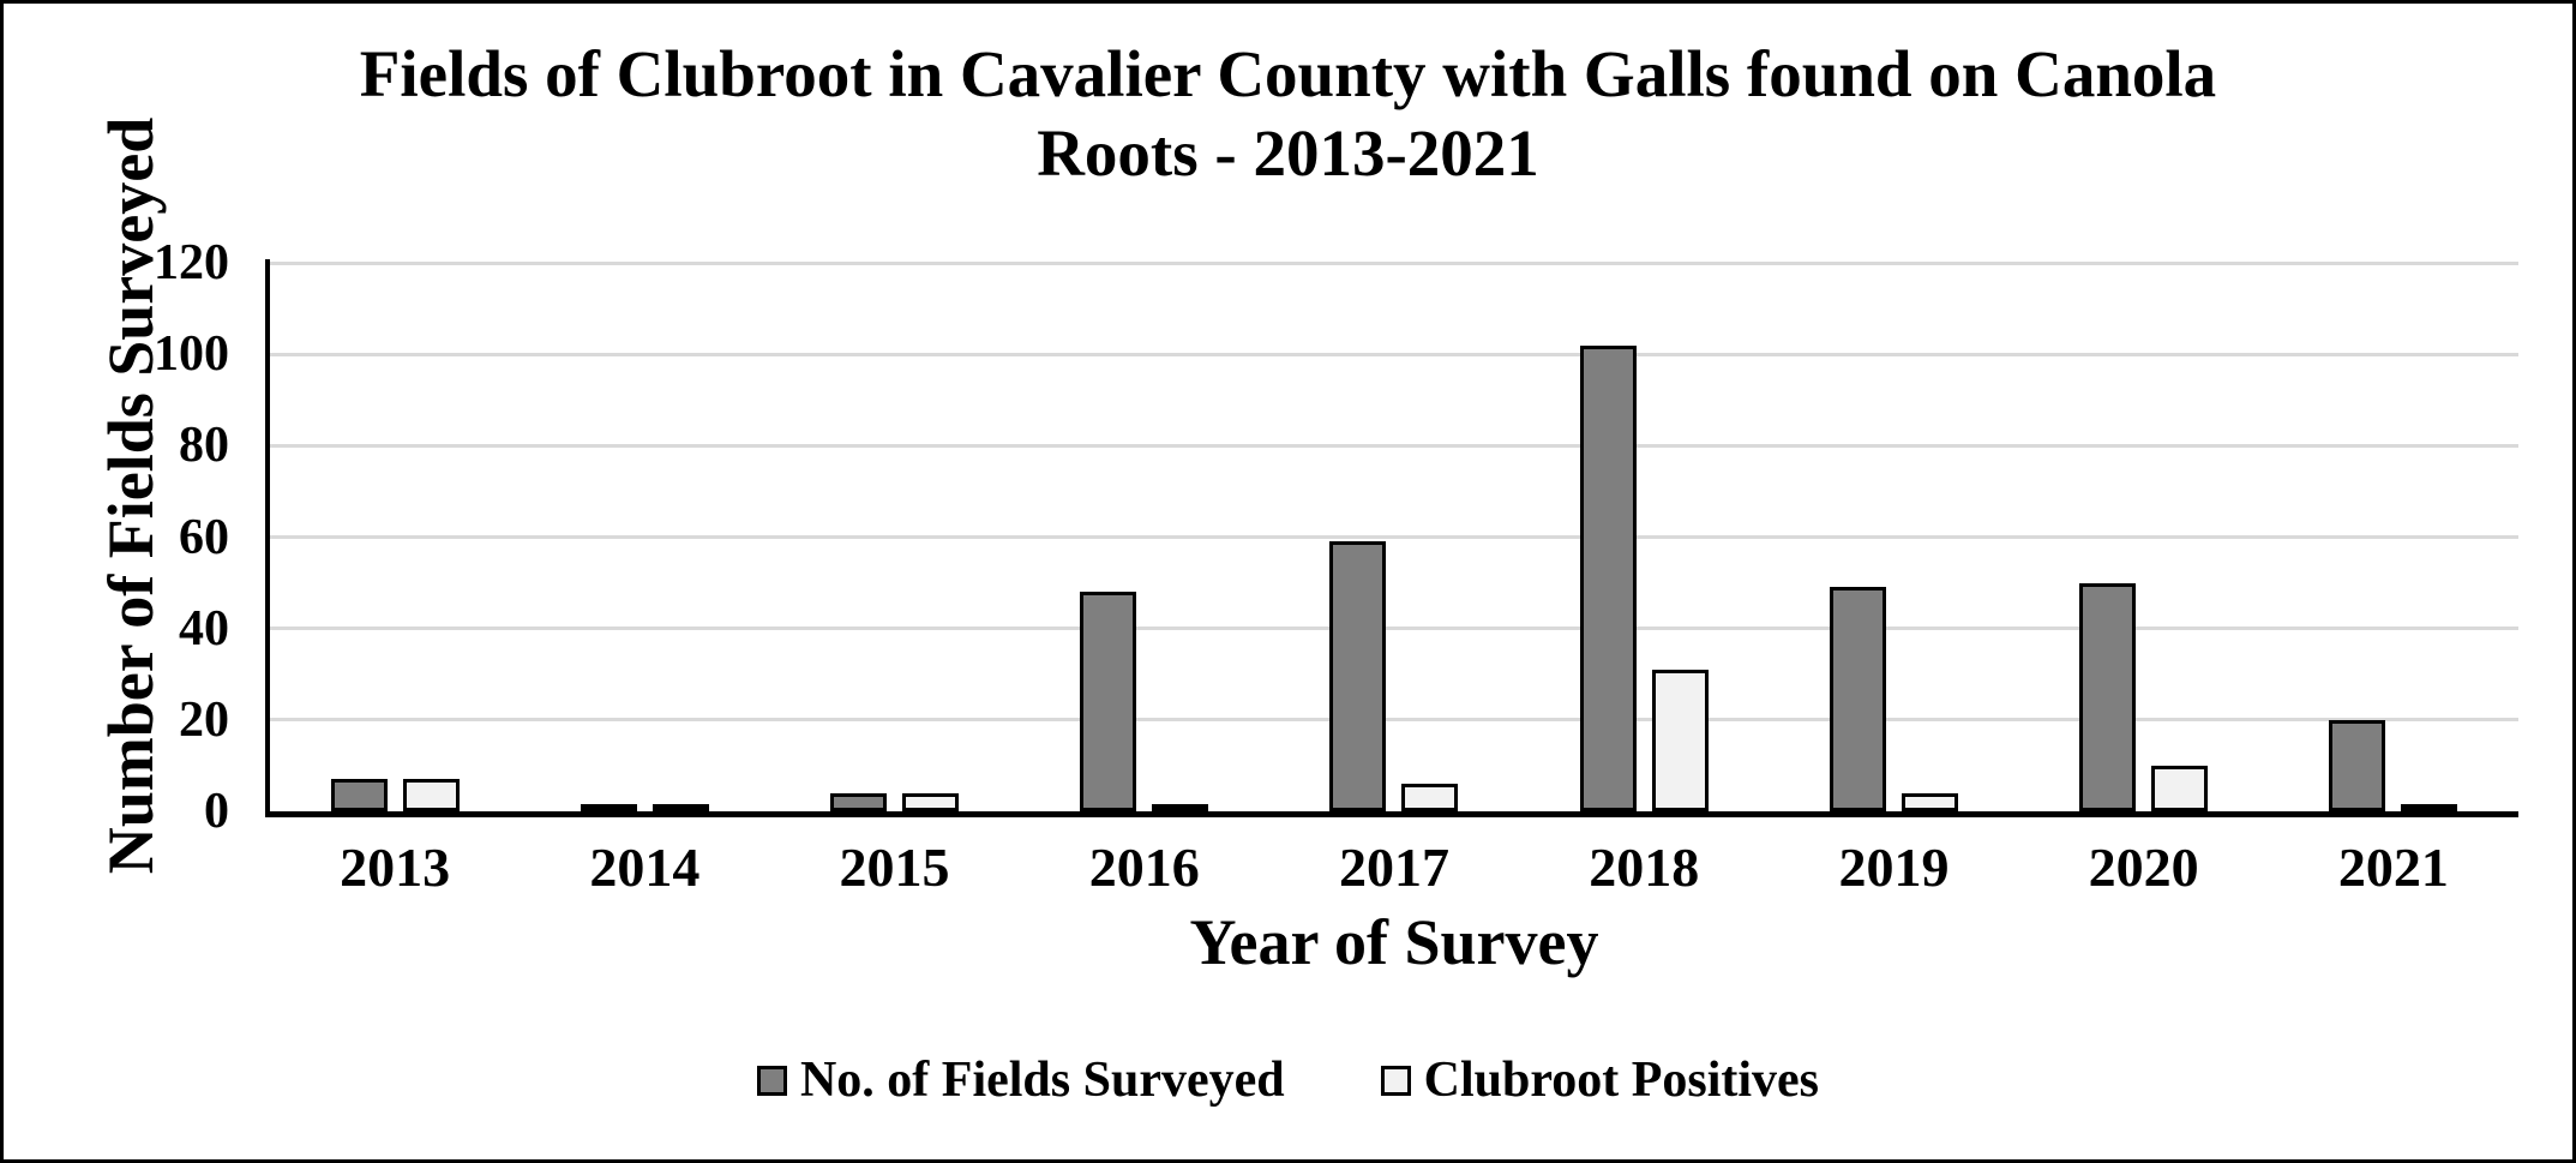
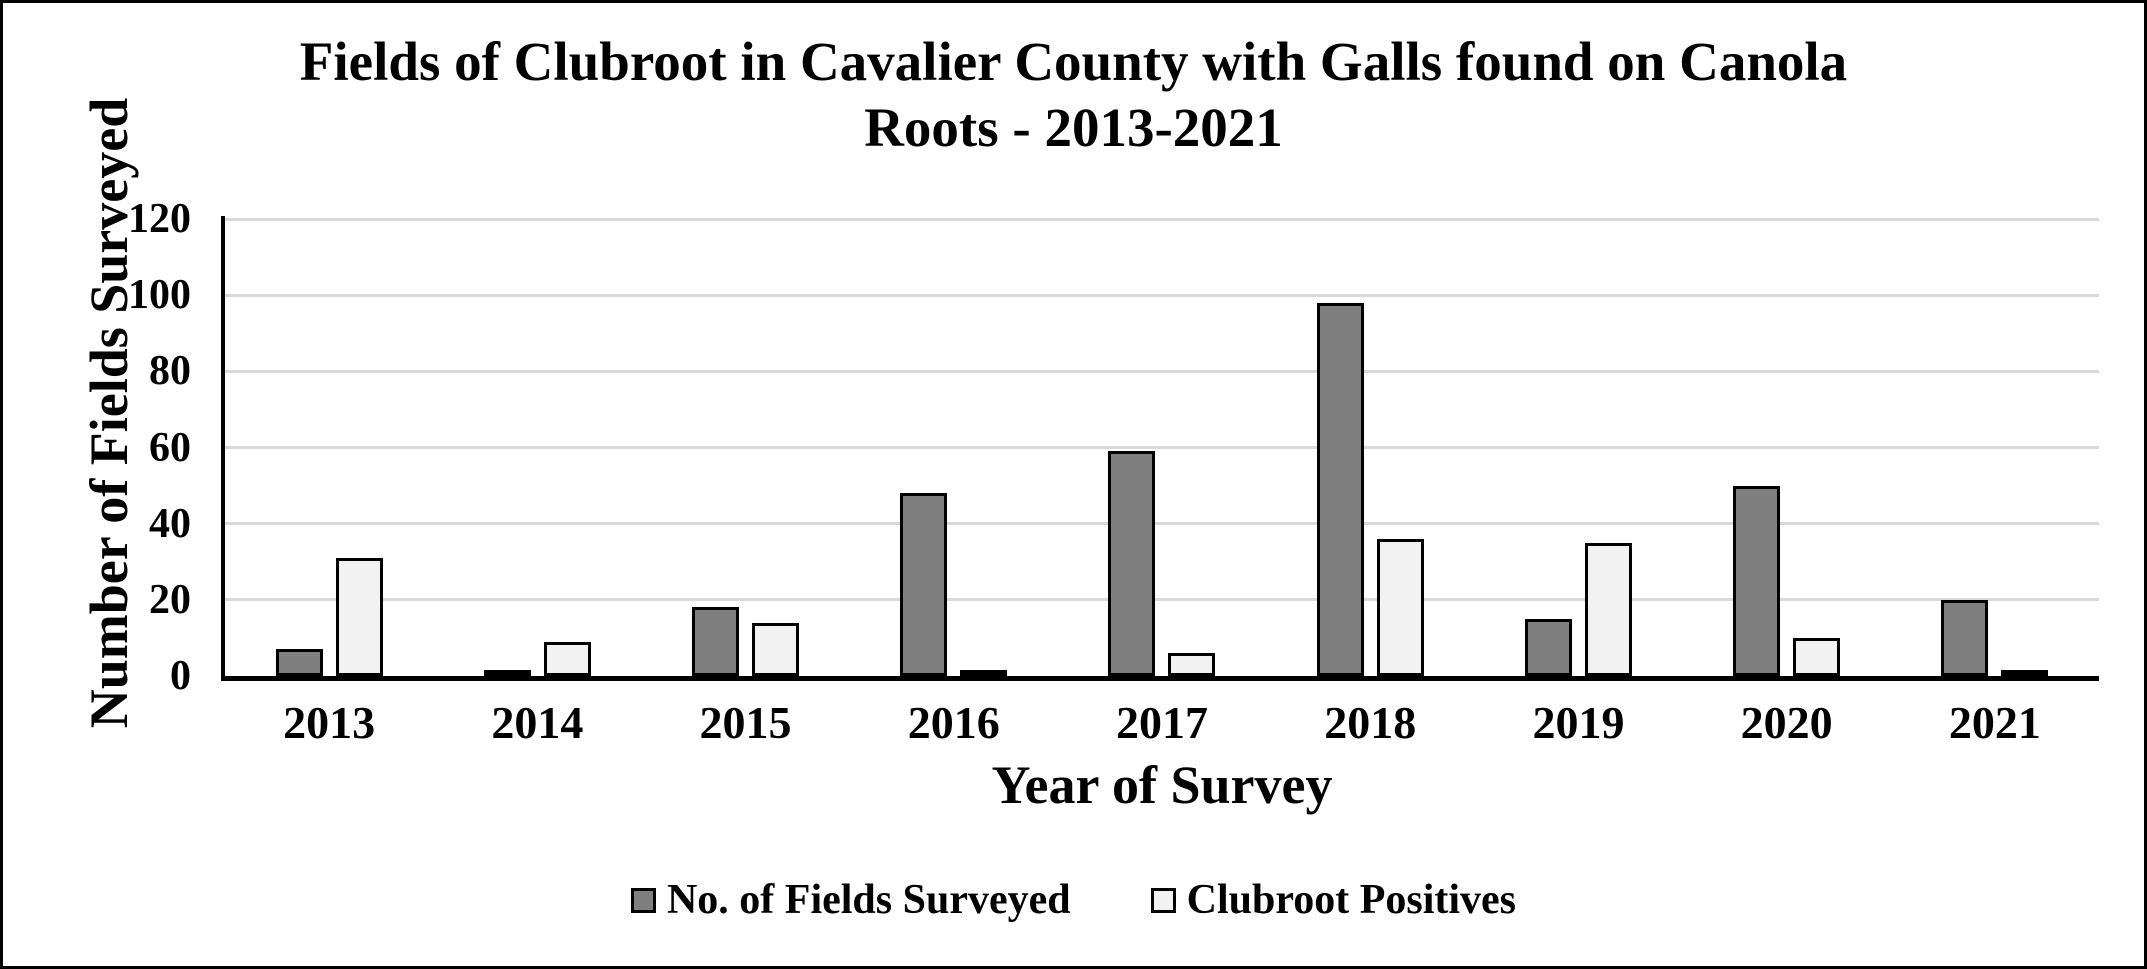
Clubroot Positives/2013: 7 -> 31
Clubroot Positives/2014: 1 -> 9
No. of Fields Surveyed/2015: 4 -> 18
Clubroot Positives/2015: 4 -> 14
No. of Fields Surveyed/2018: 102 -> 98
Clubroot Positives/2018: 31 -> 36
No. of Fields Surveyed/2019: 49 -> 15
Clubroot Positives/2019: 4 -> 35
